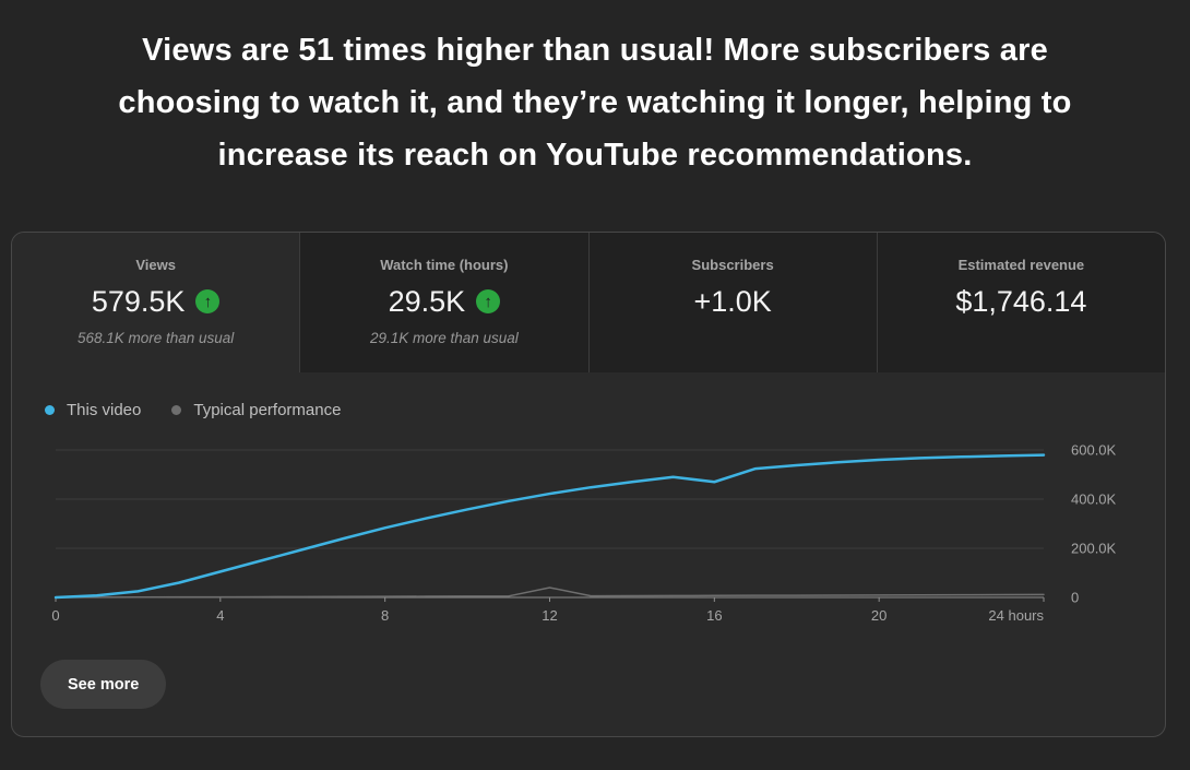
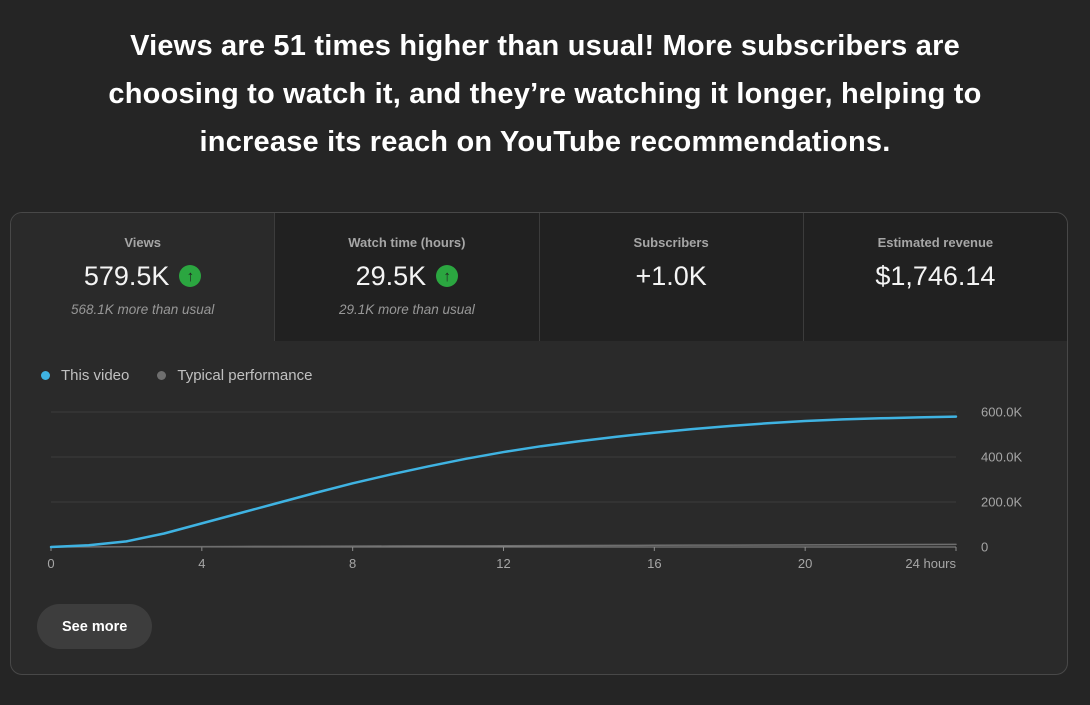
Typical performance/12: 40K -> 10K
This video/16: 470K -> 510K
